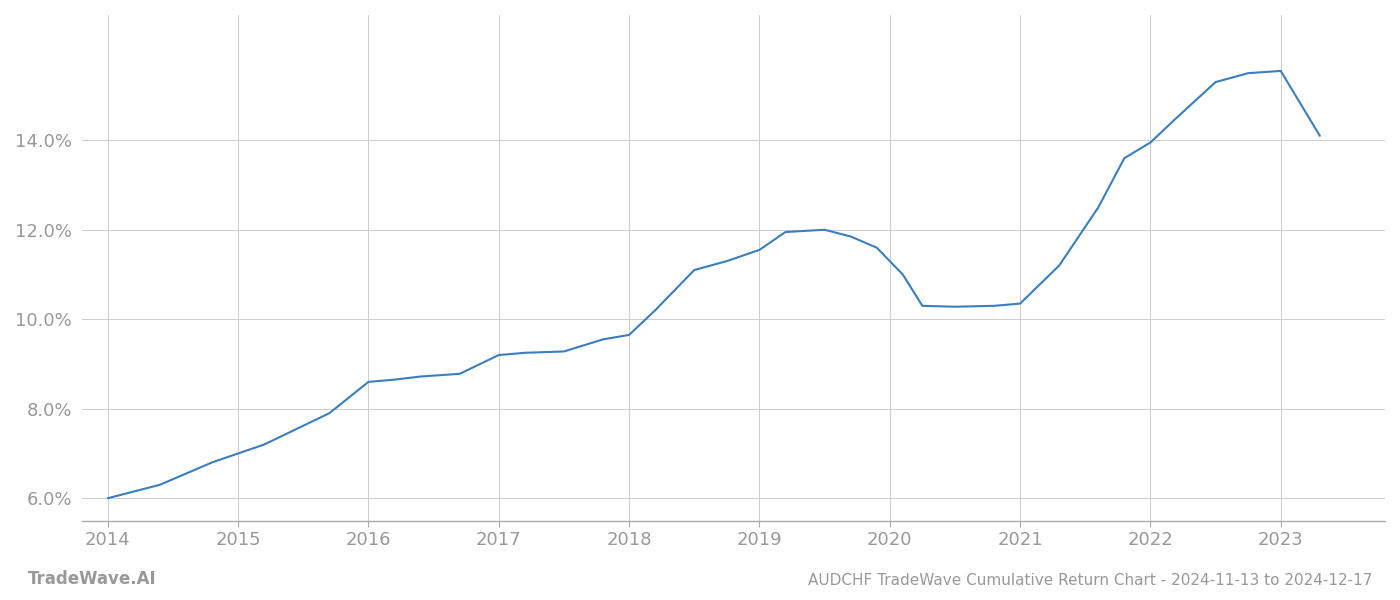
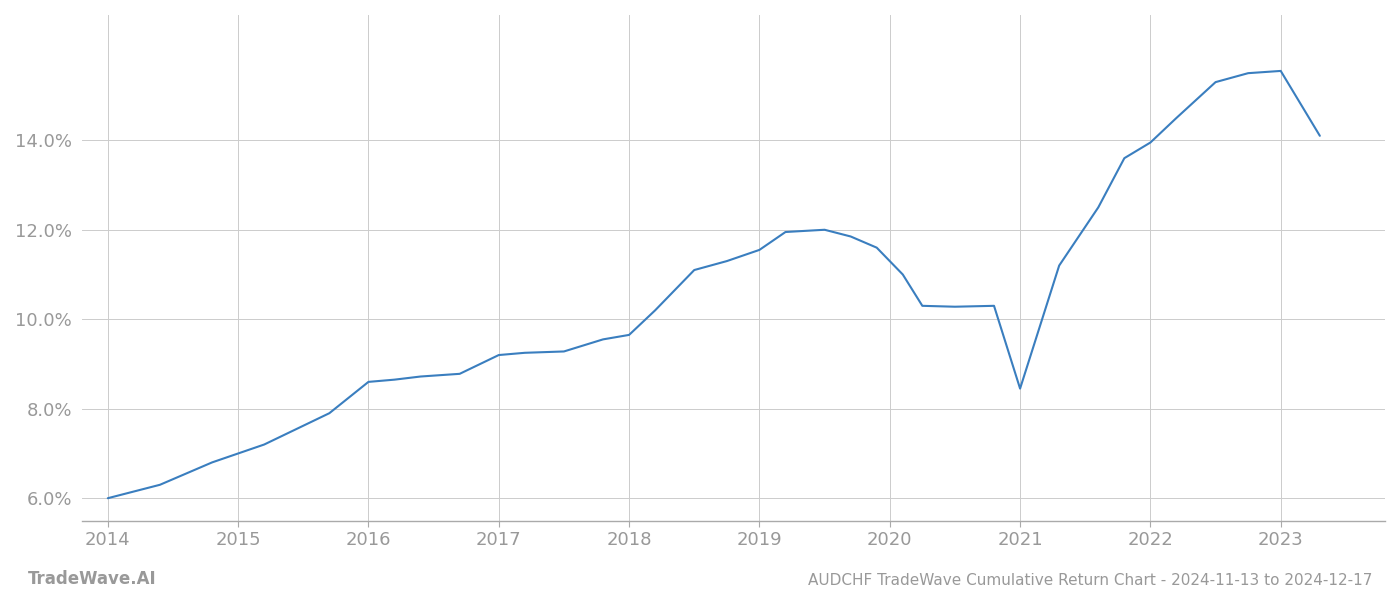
2021: 10.35% -> 8.45%
